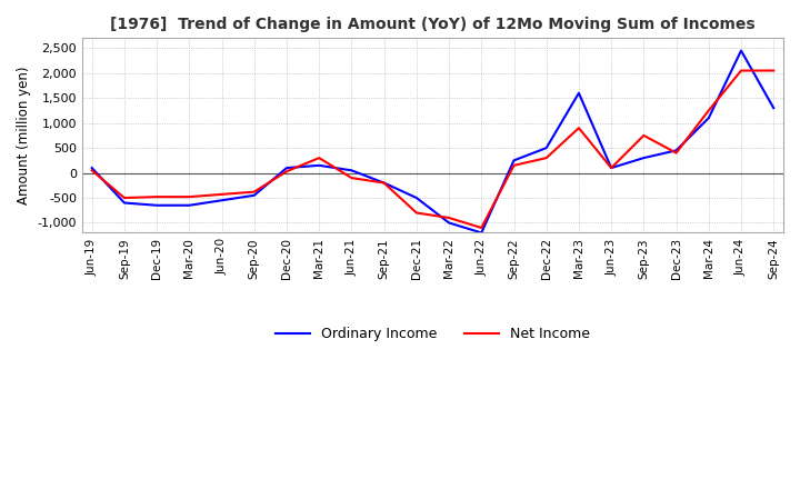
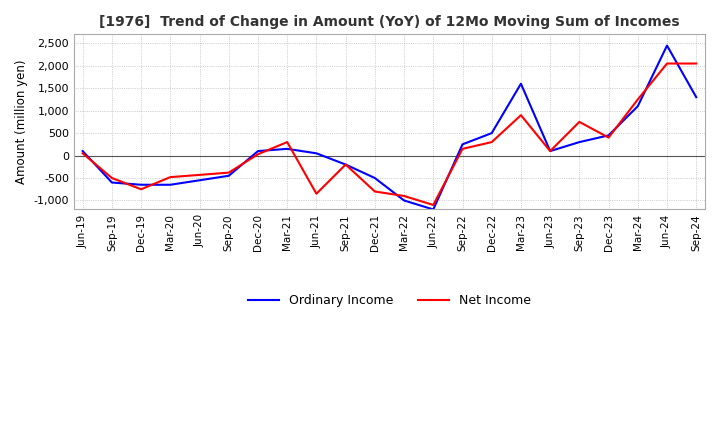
Net Income/Dec-19: -480 -> -750
Net Income/Jun-21: -100 -> -850
